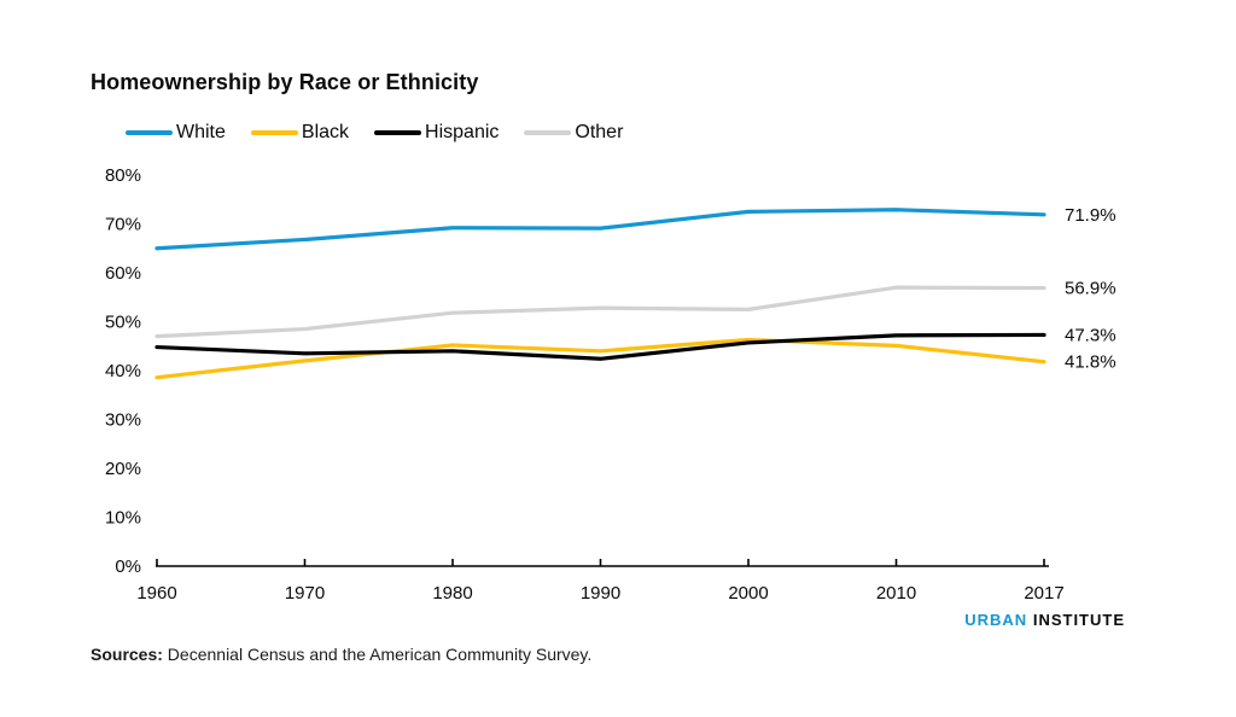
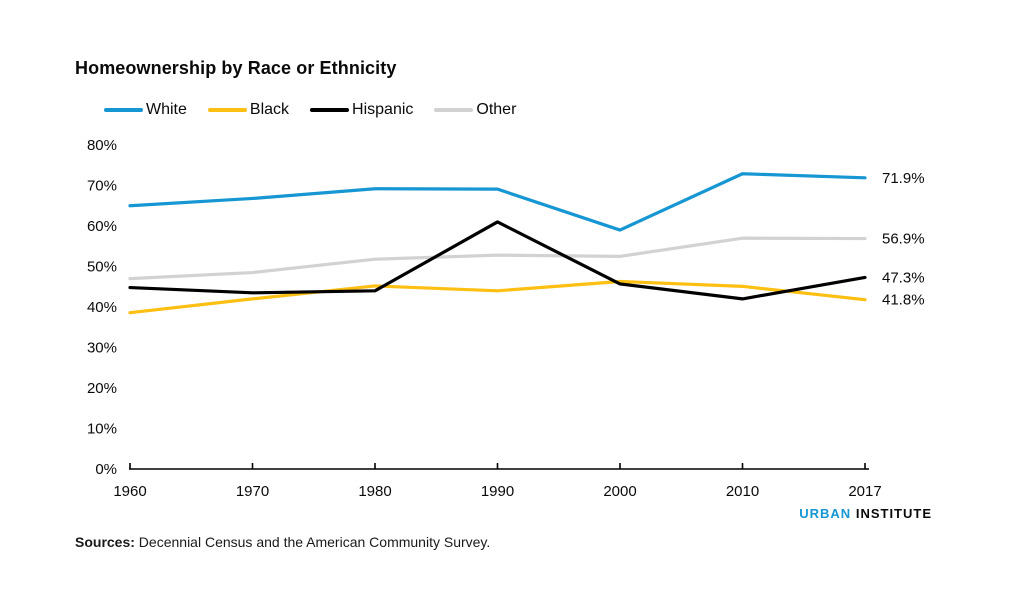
Hispanic/1990: 42% -> 61%
White/2000: 72% -> 59%
Hispanic/2010: 47% -> 42%
